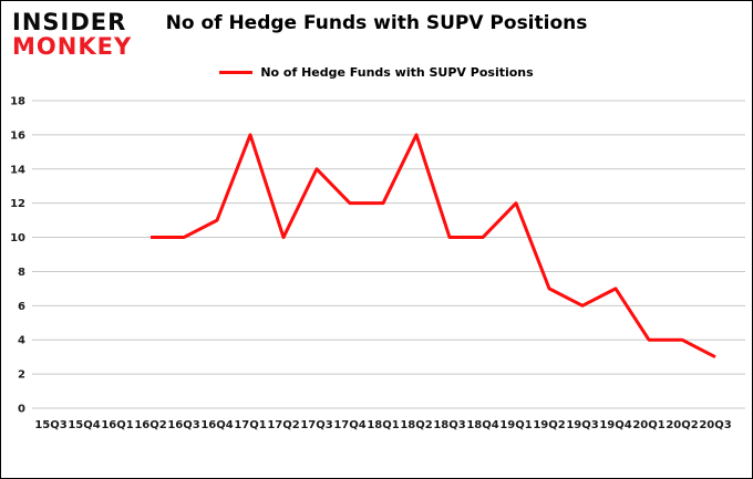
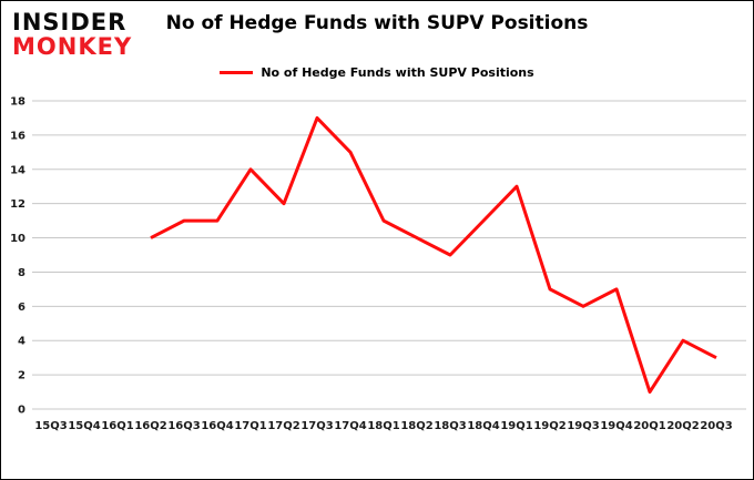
16Q3: 10 -> 11
17Q1: 16 -> 14
17Q2: 10 -> 12
17Q3: 14 -> 17
17Q4: 12 -> 15
18Q1: 12 -> 11
18Q2: 16 -> 10
18Q3: 10 -> 9
18Q4: 10 -> 11
19Q1: 12 -> 13
20Q1: 4 -> 1
